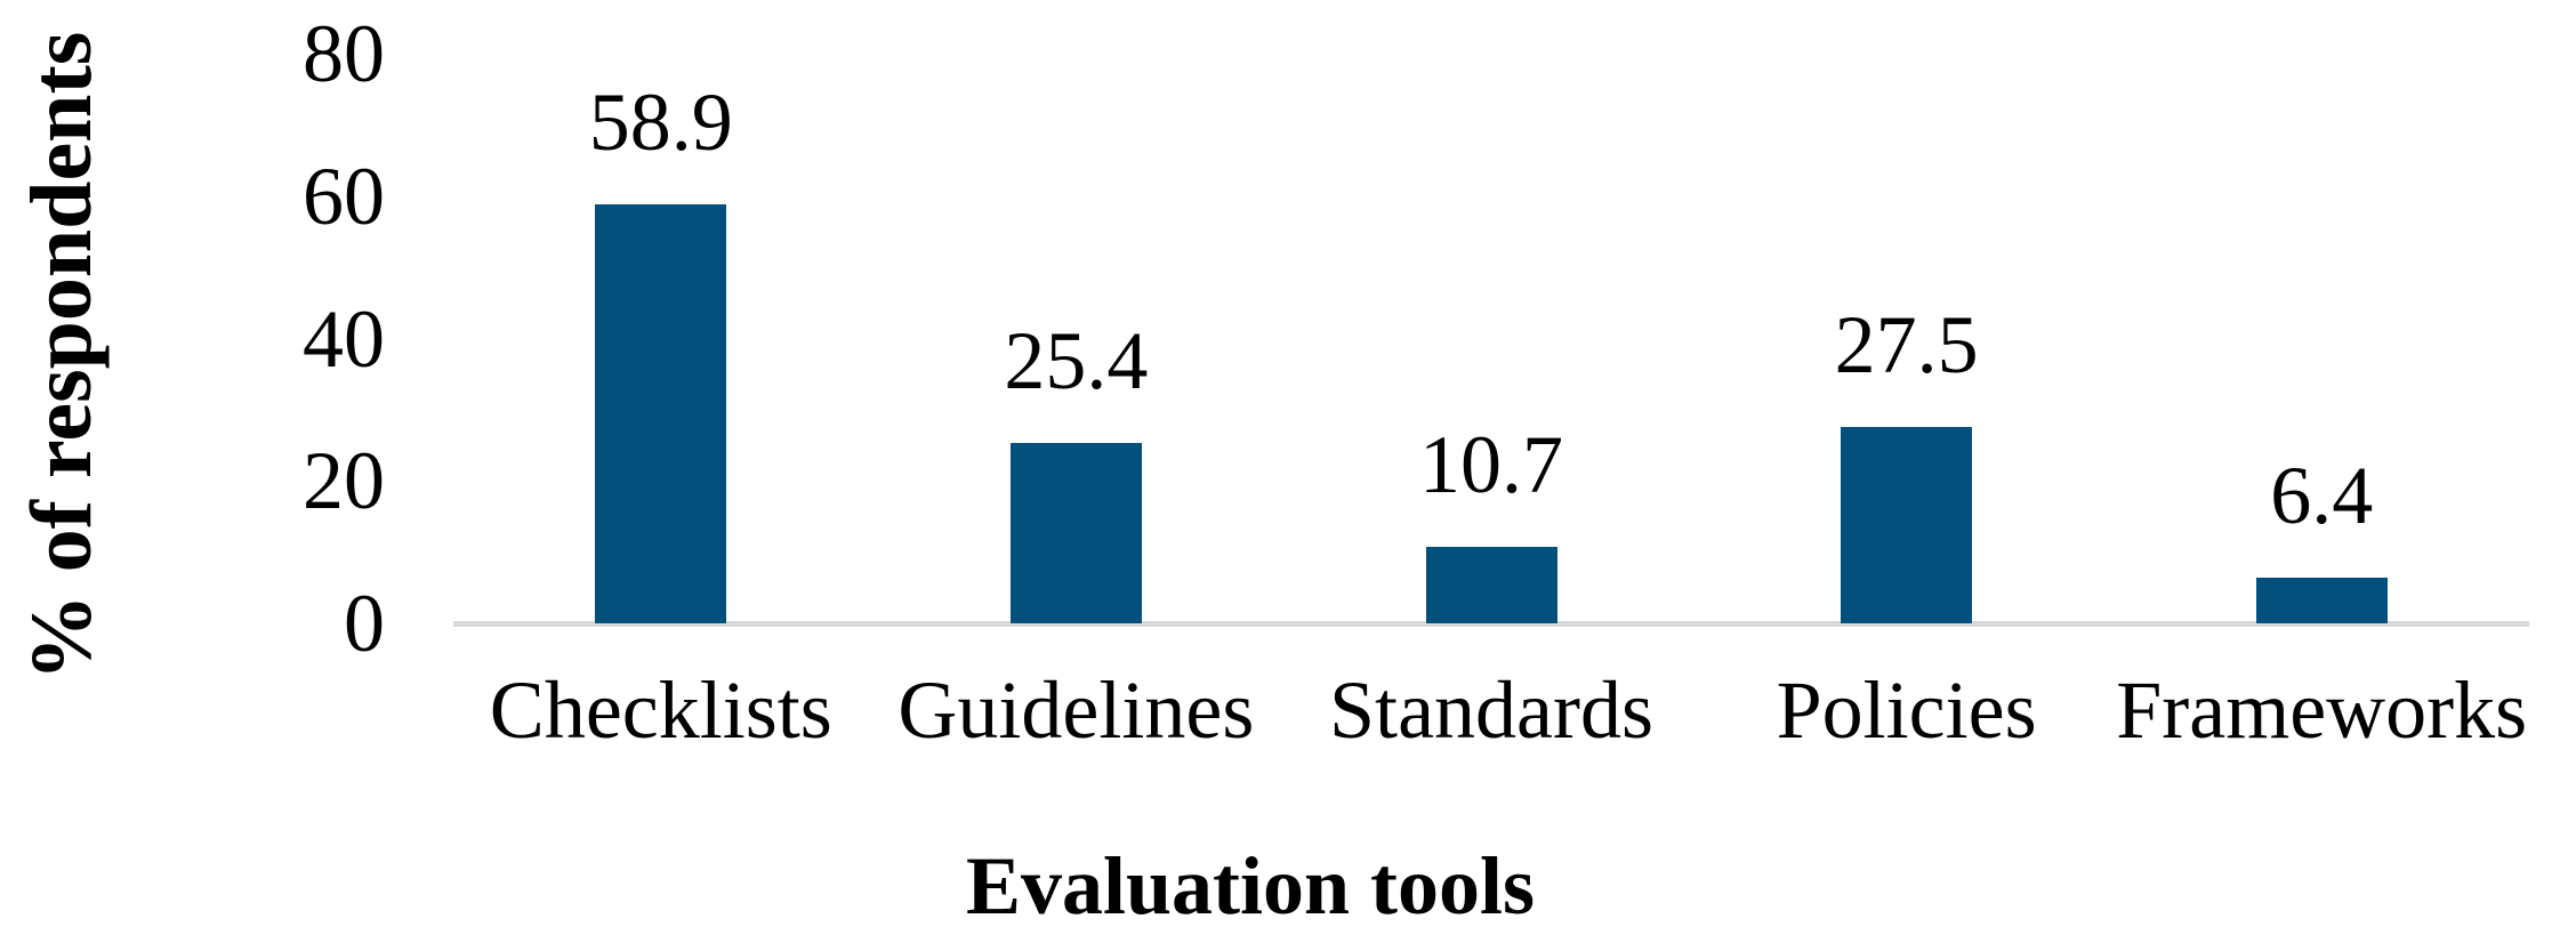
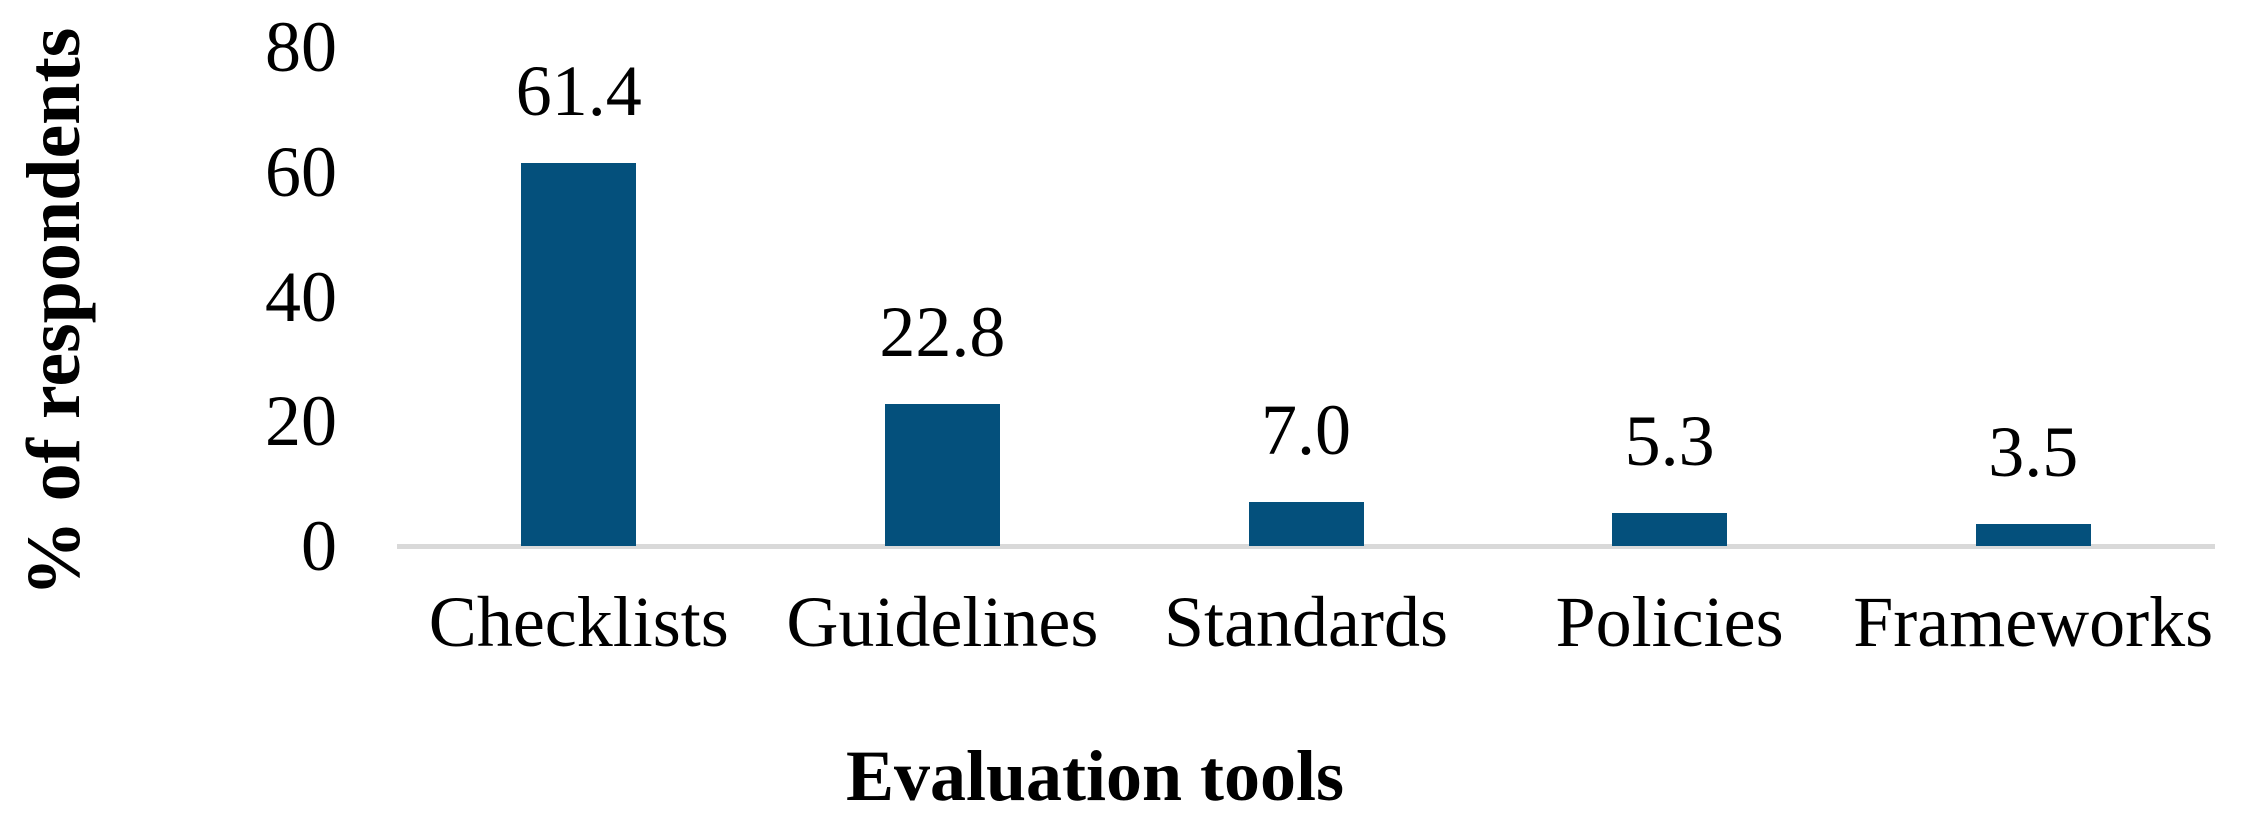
Checklists: 58.9 -> 61.4
Guidelines: 25.4 -> 22.8
Standards: 10.7 -> 7.0
Policies: 27.5 -> 5.3
Frameworks: 6.4 -> 3.5
